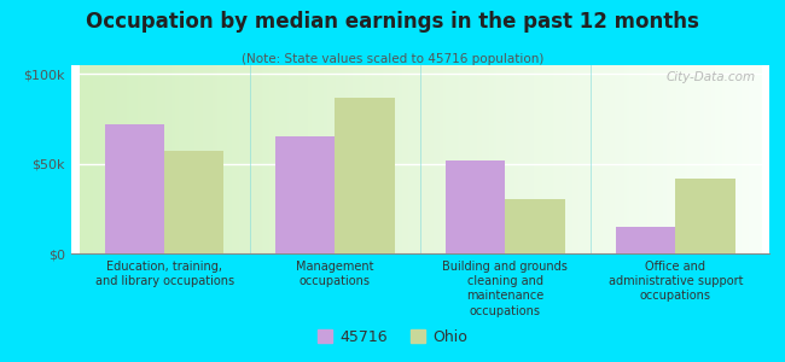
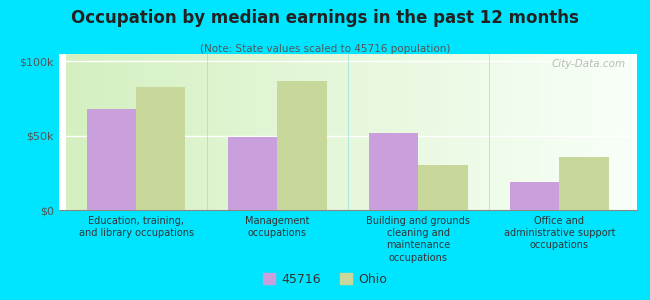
45716/Education, training, and library occupations: $72k -> $68k
Ohio/Education, training, and library occupations: $57k -> $83k
45716/Management occupations: $65k -> $49k
45716/Office and administrative support occupations: $15k -> $19k
Ohio/Office and administrative support occupations: $42k -> $36k
